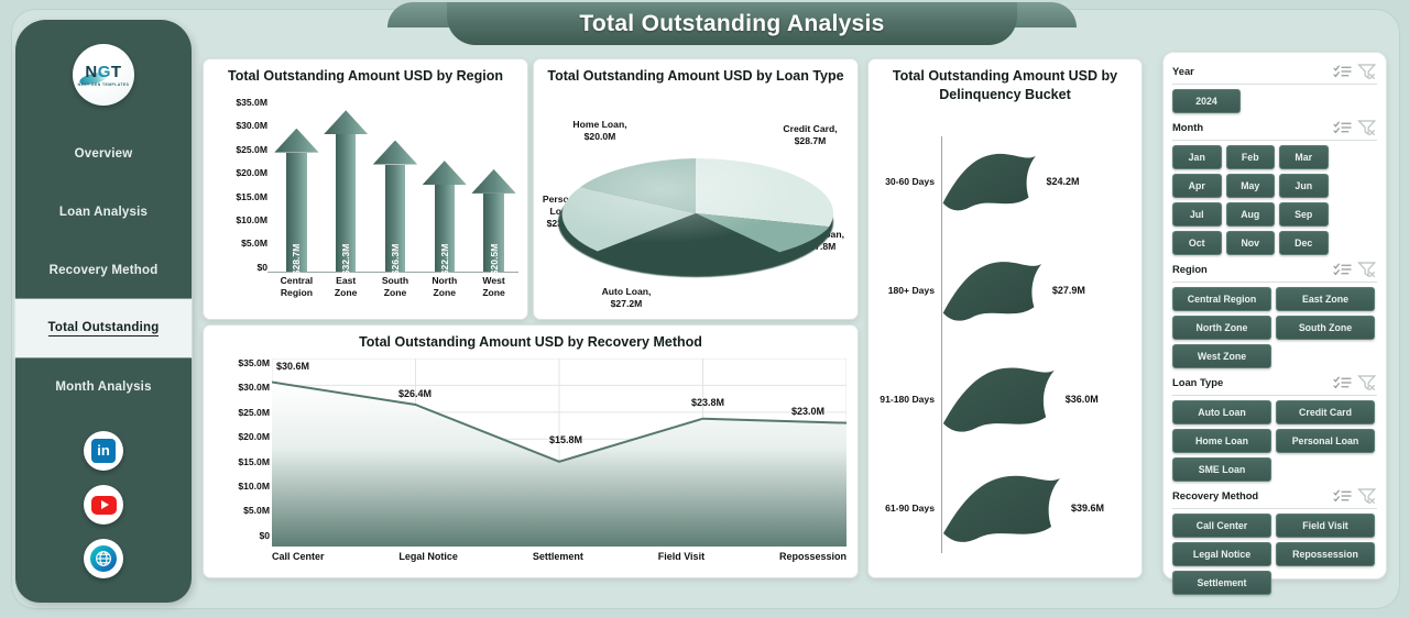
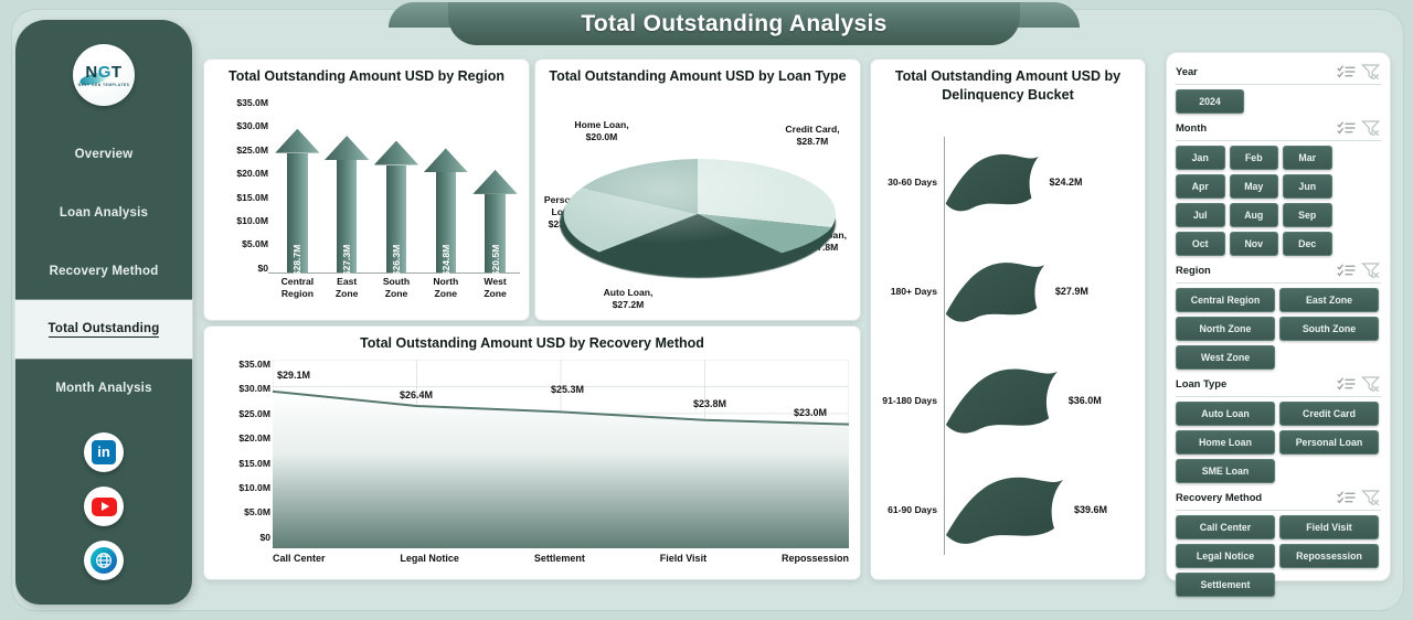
Total Outstanding Amount USD by Region/East Zone: $32.3M -> $27.3M
Total Outstanding Amount USD by Region/North Zone: $22.2M -> $24.8M
Total Outstanding Amount USD by Recovery Method/Call Center: $30.6M -> $29.1M
Total Outstanding Amount USD by Recovery Method/Settlement: $15.8M -> $25.3M
